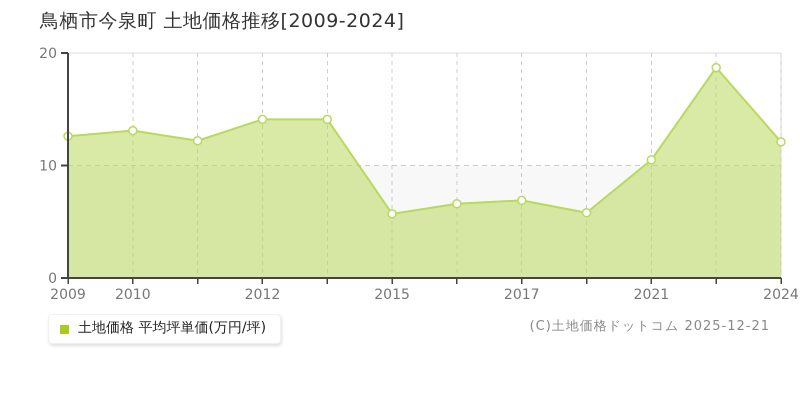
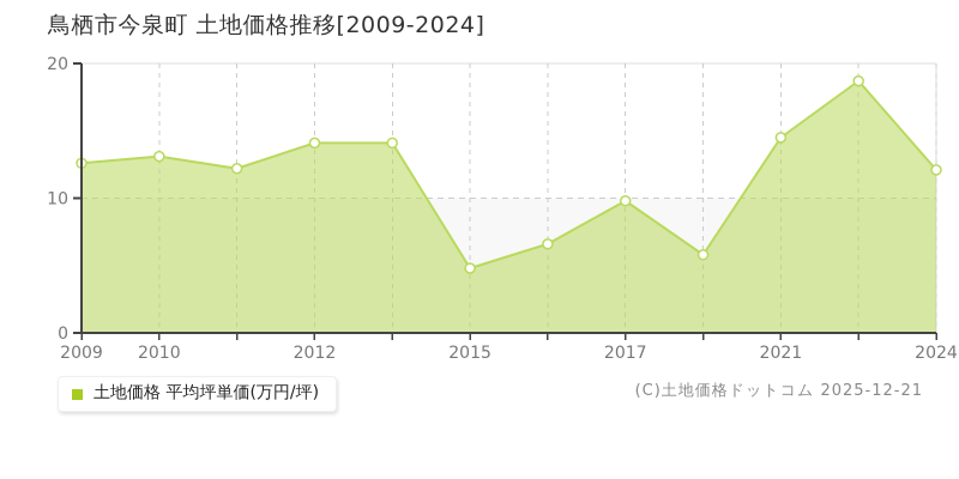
2015: 5.7 -> 4.8
2017: 6.9 -> 9.8
2021: 10.5 -> 14.5
